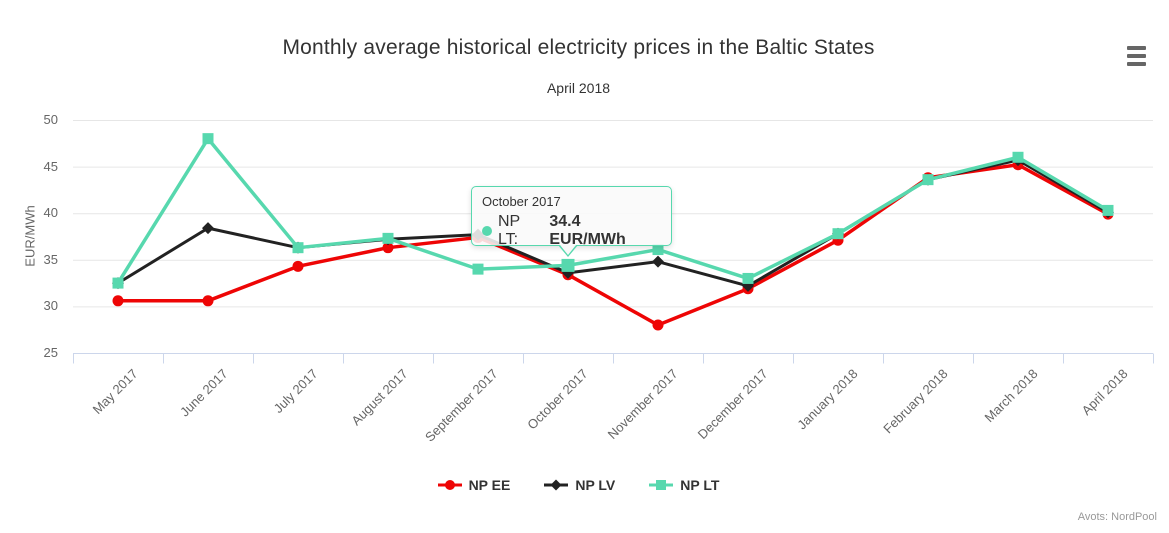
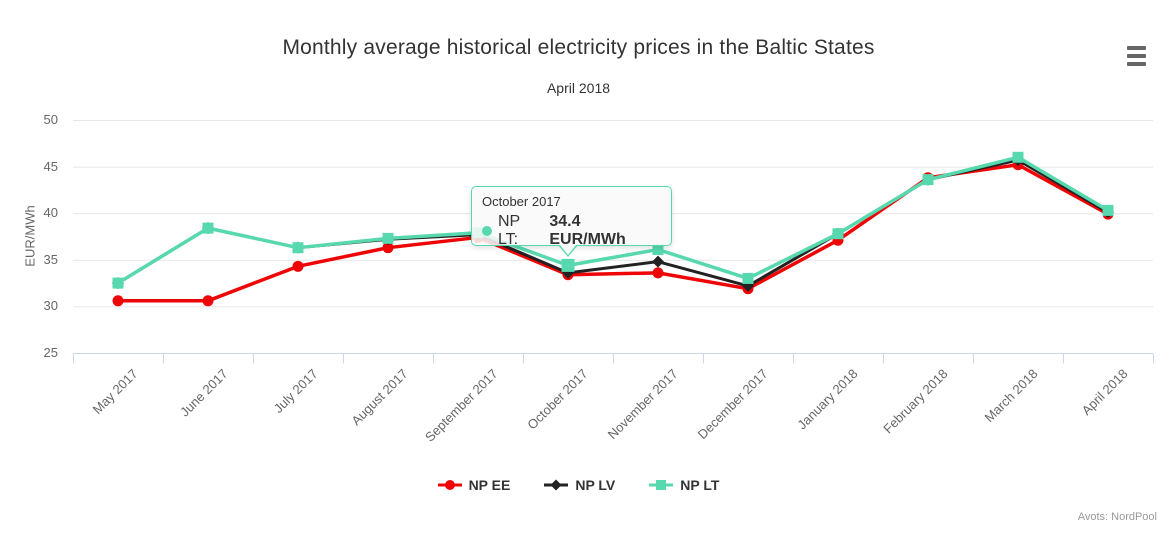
NP LT/June 2017: 48 -> 38
NP LT/September 2017: 34 -> 38
NP EE/November 2017: 28 -> 34
